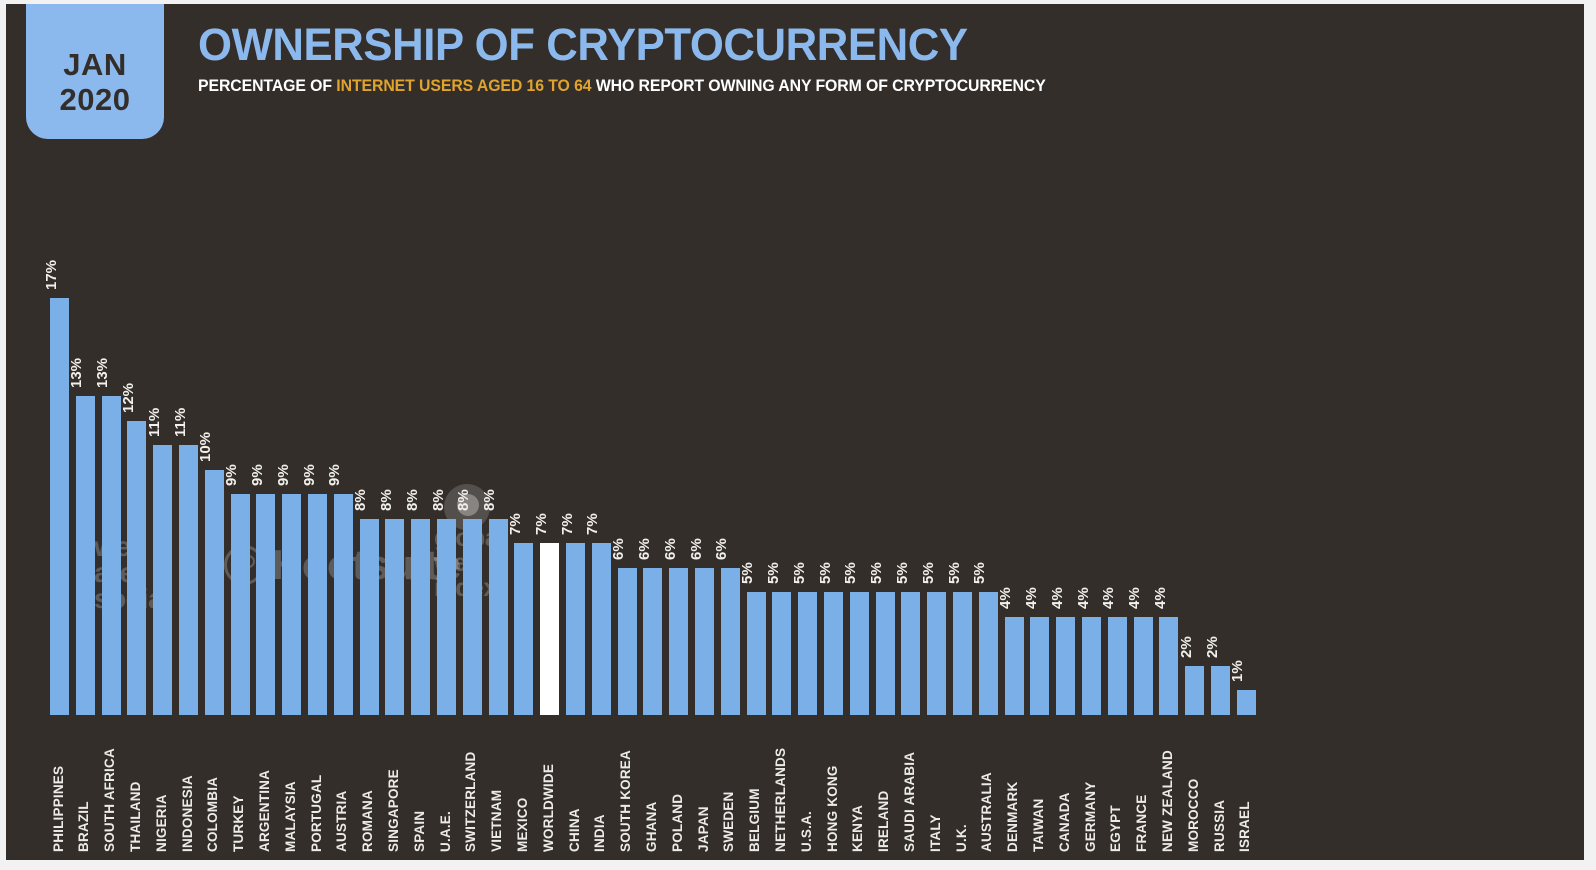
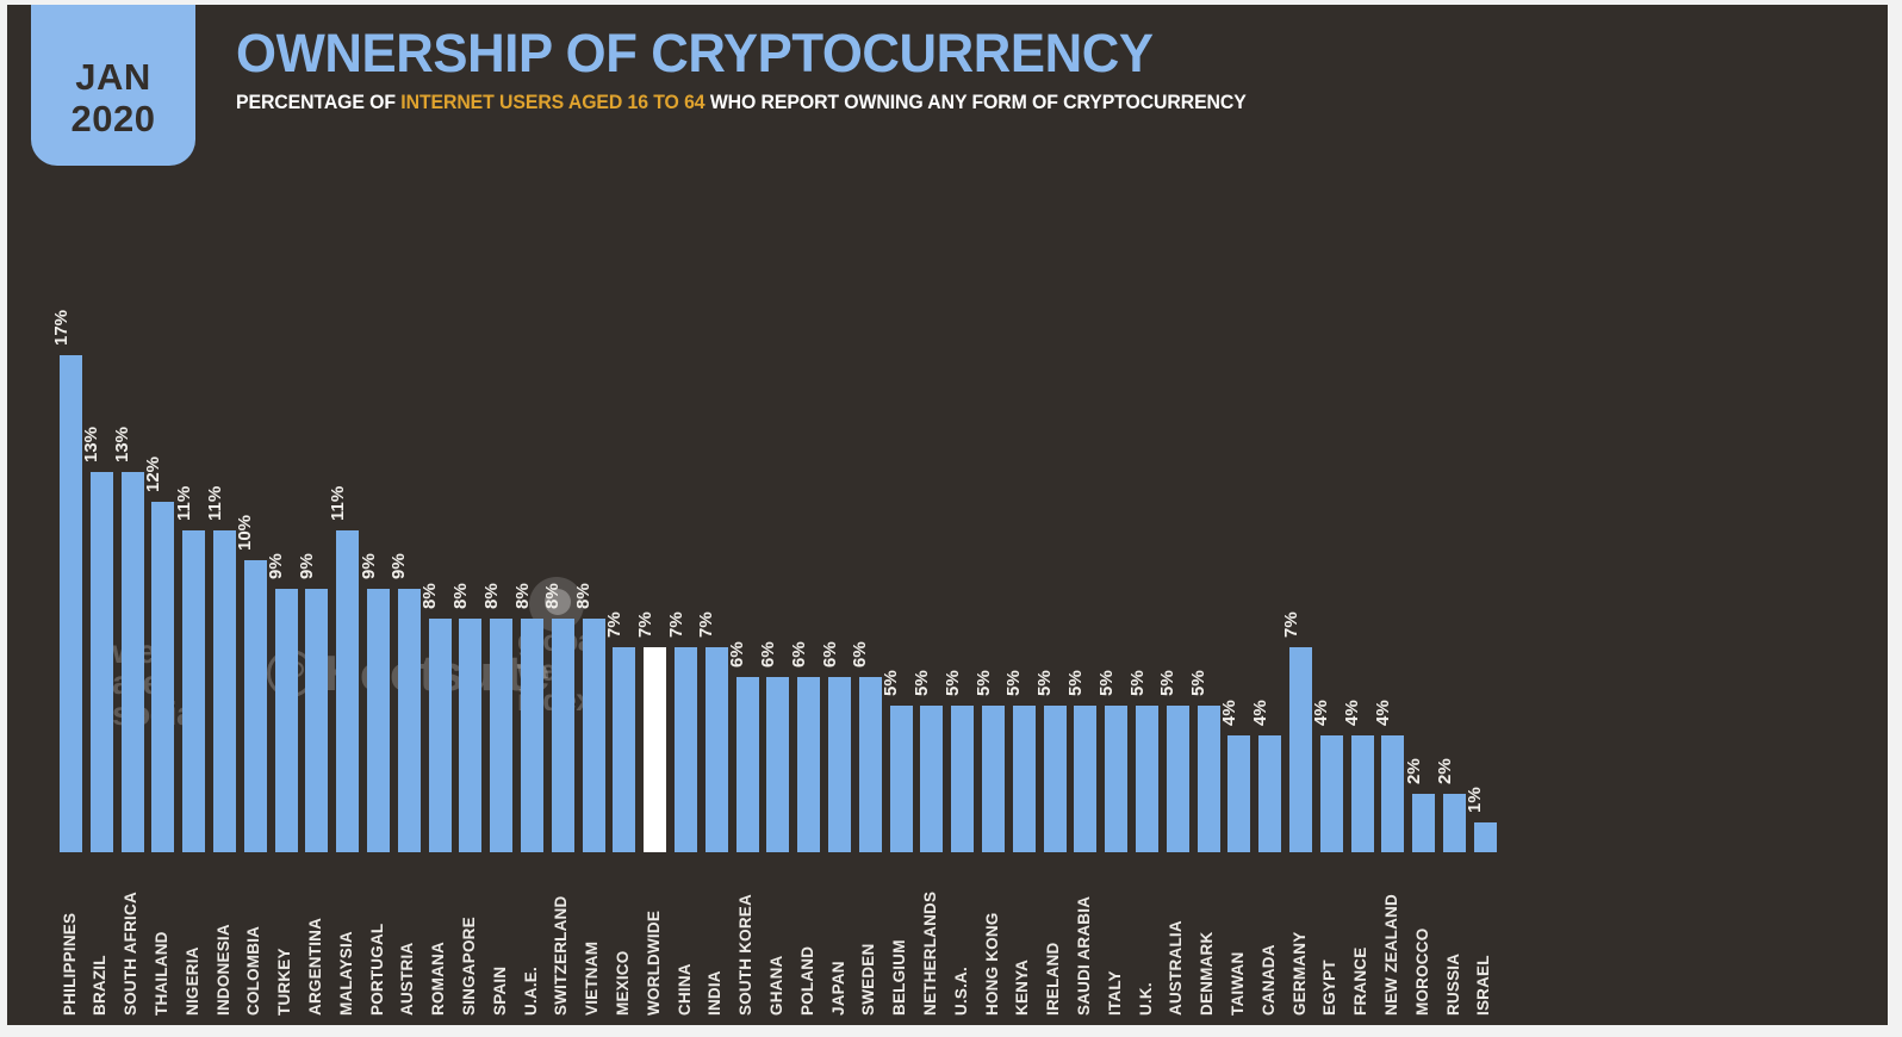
MALAYSIA: 9% -> 11%
DENMARK: 4% -> 5%
GERMANY: 4% -> 7%
